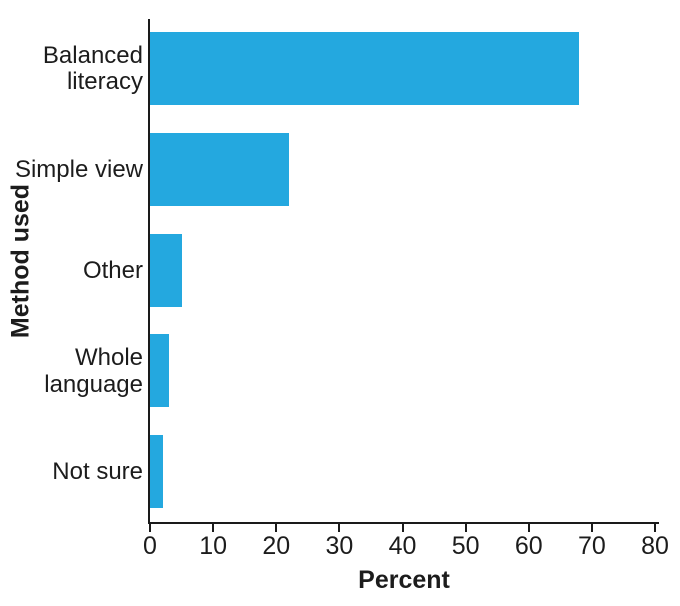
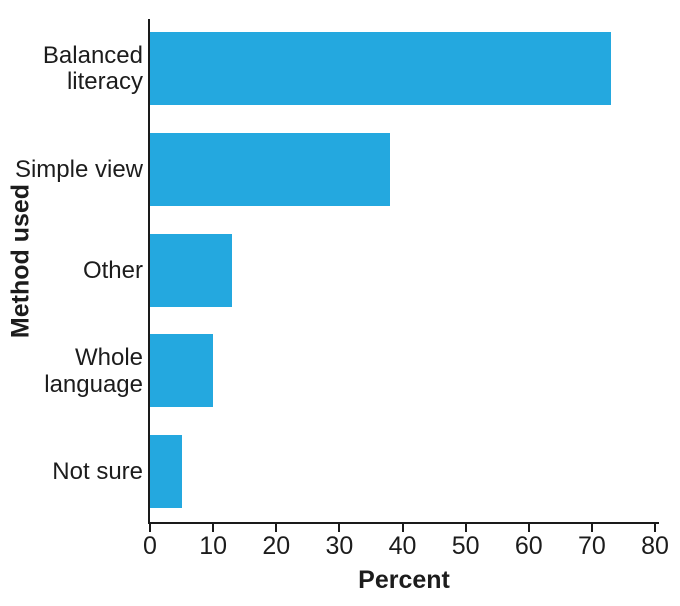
Balanced literacy: 68 -> 73
Simple view: 22 -> 38
Other: 5 -> 13
Whole language: 3 -> 10
Not sure: 2 -> 5
